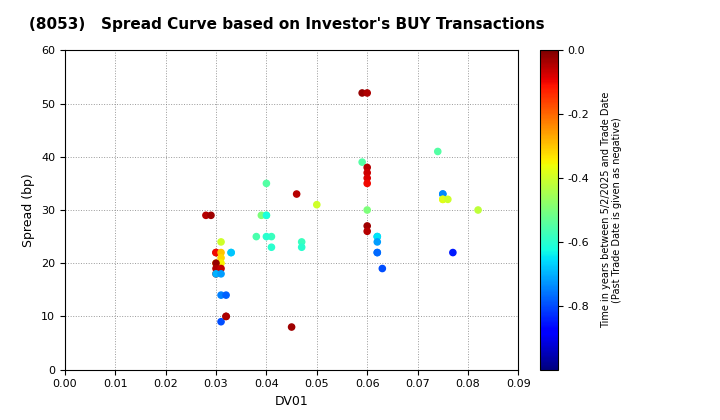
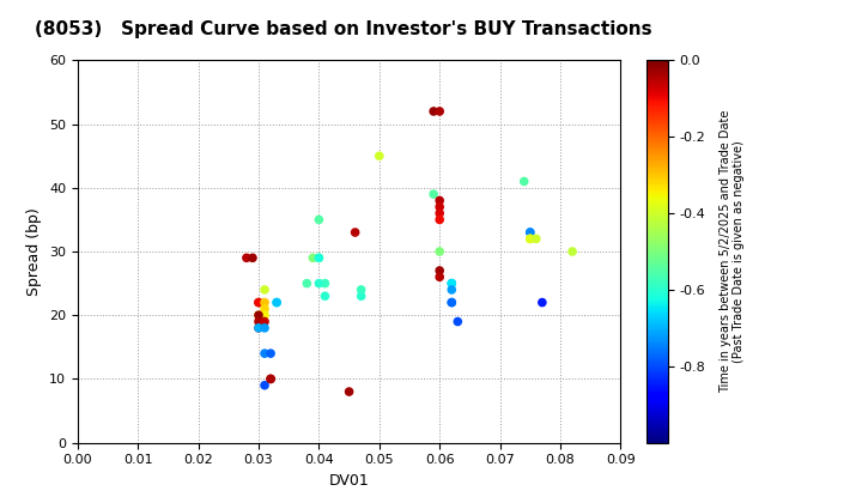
0.05: 31 -> 45
